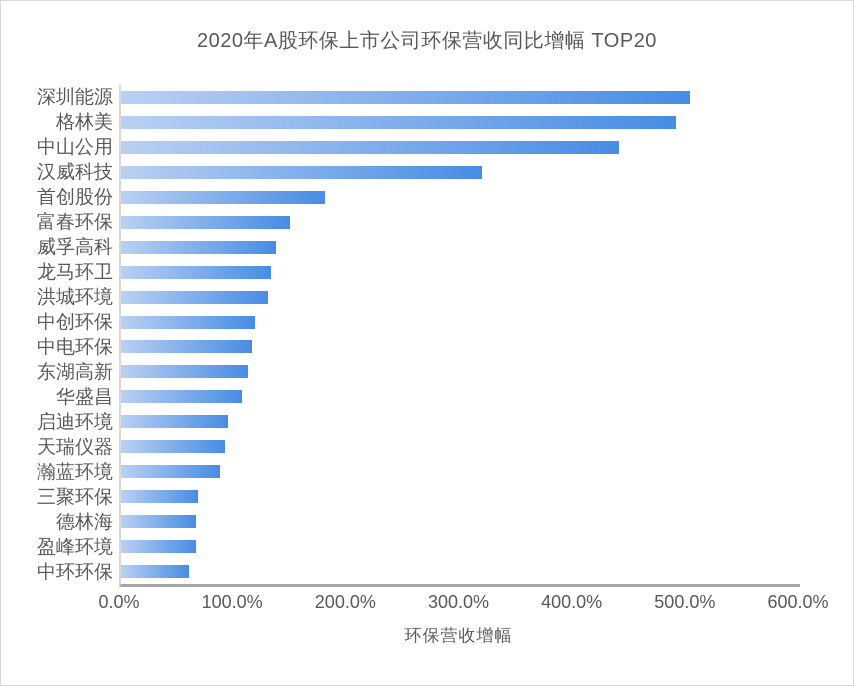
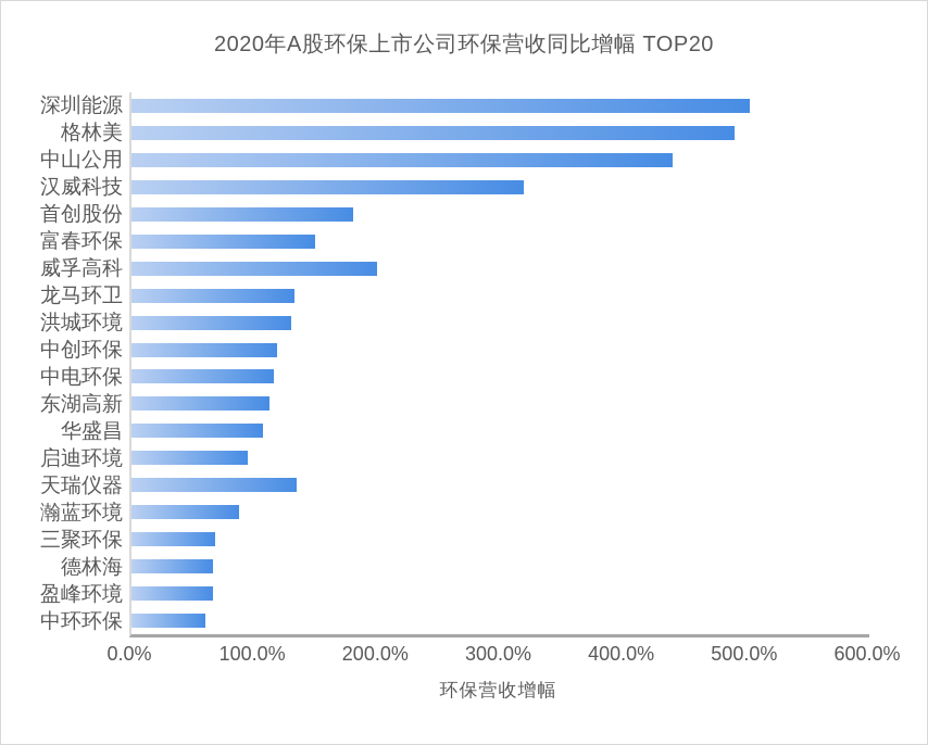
威孚高科: 137% -> 200%
天瑞仪器: 92% -> 134%
